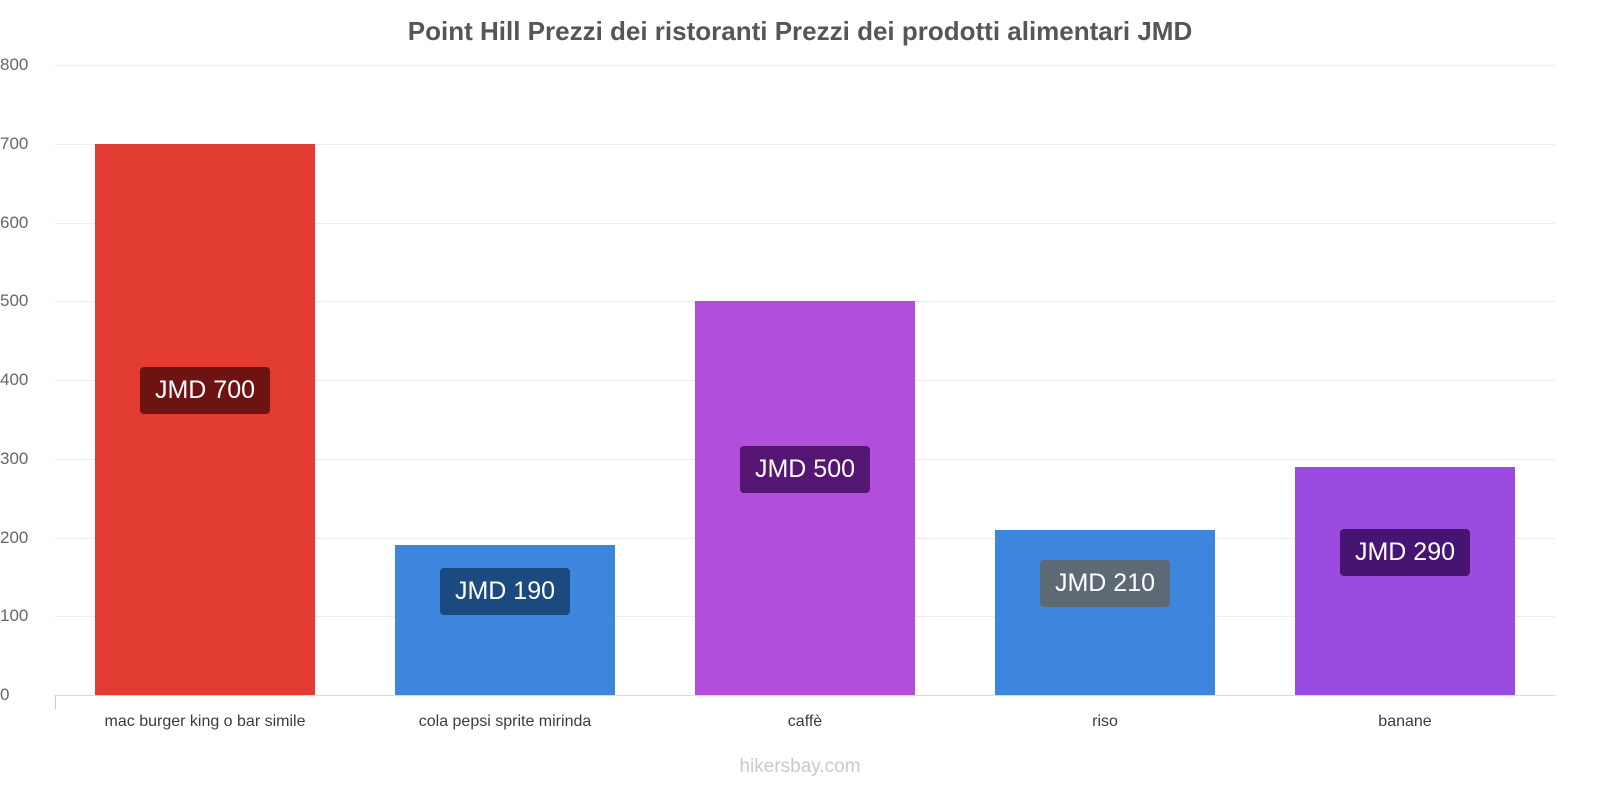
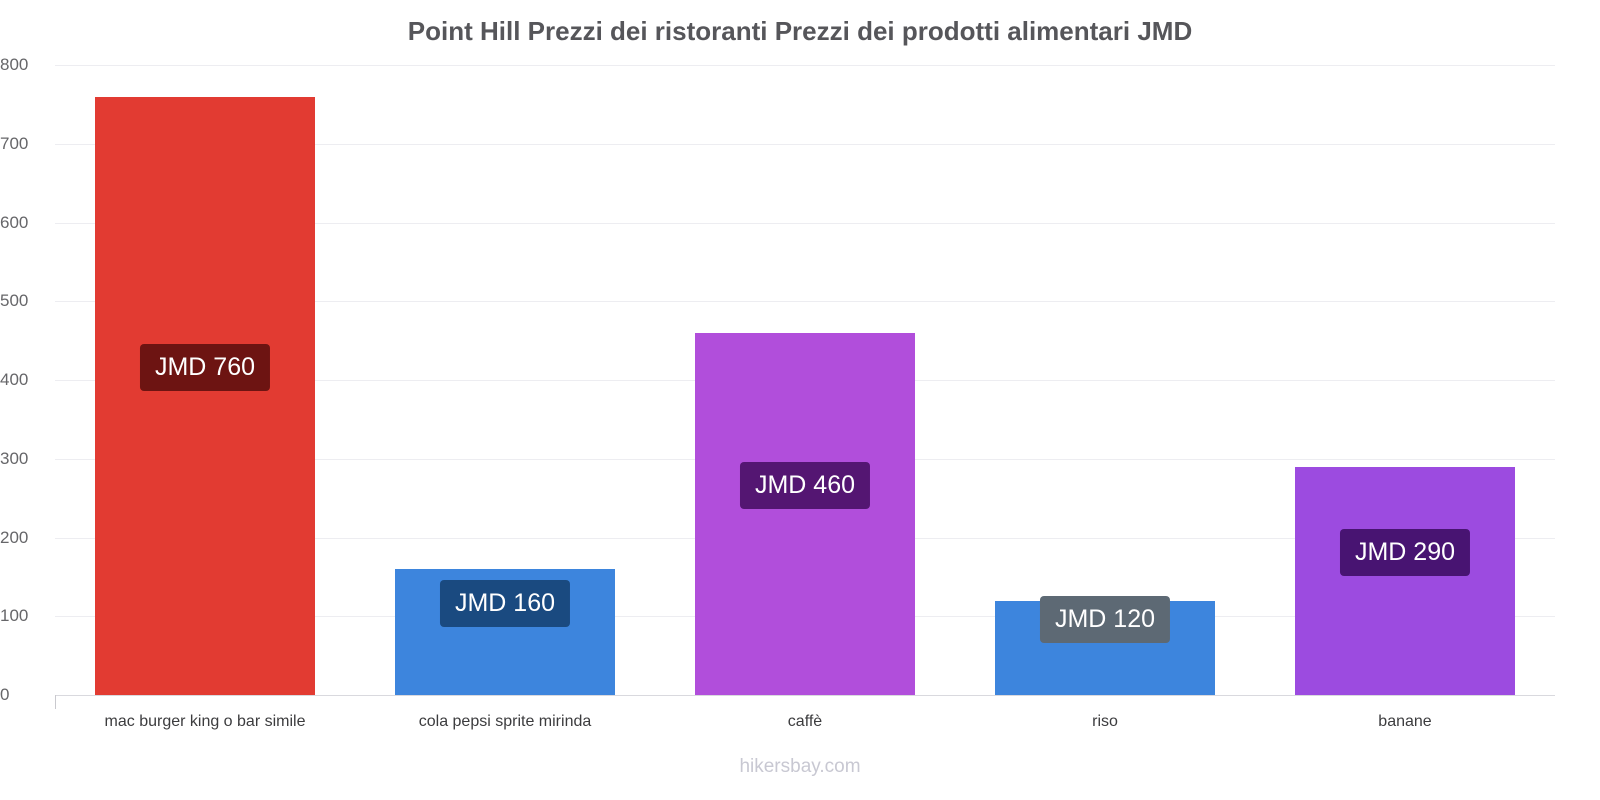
mac burger king o bar simile: 700 -> 760
cola pepsi sprite mirinda: 190 -> 160
caffè: 500 -> 460
riso: 210 -> 120
